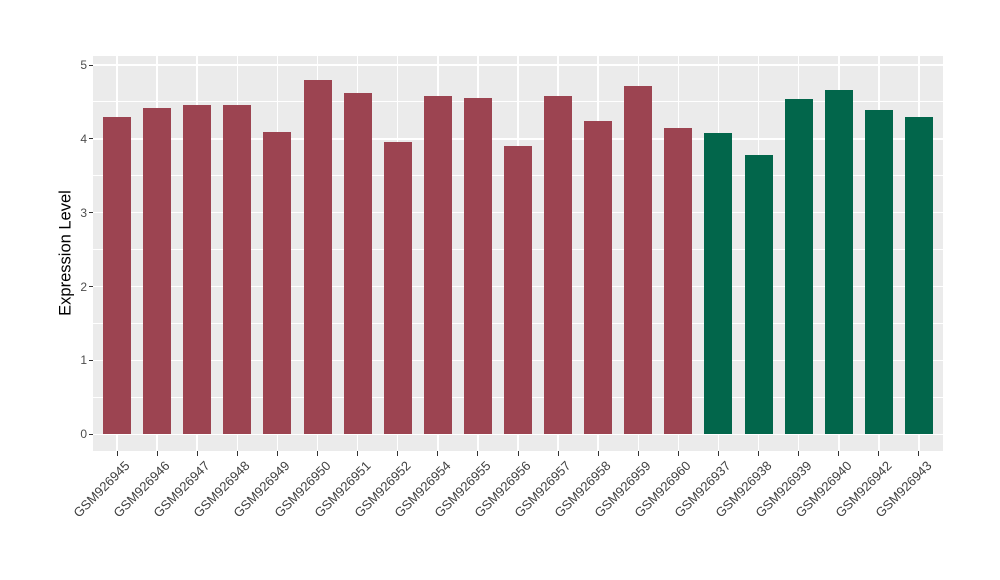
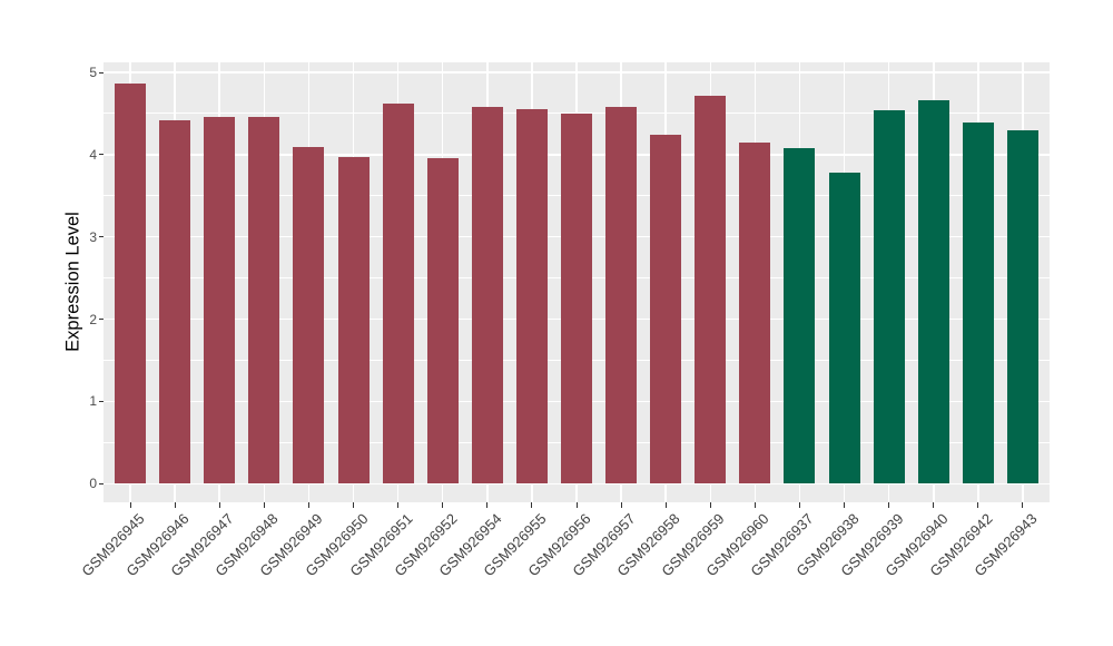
GSM926945: 4.3 -> 4.9
GSM926950: 4.8 -> 4.0
GSM926956: 3.9 -> 4.5
